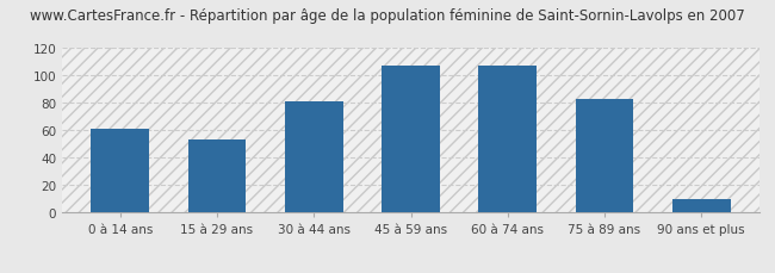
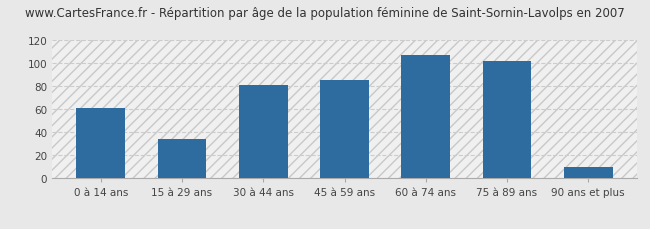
15 à 29 ans: 53 -> 34
45 à 59 ans: 107 -> 86
75 à 89 ans: 83 -> 102
